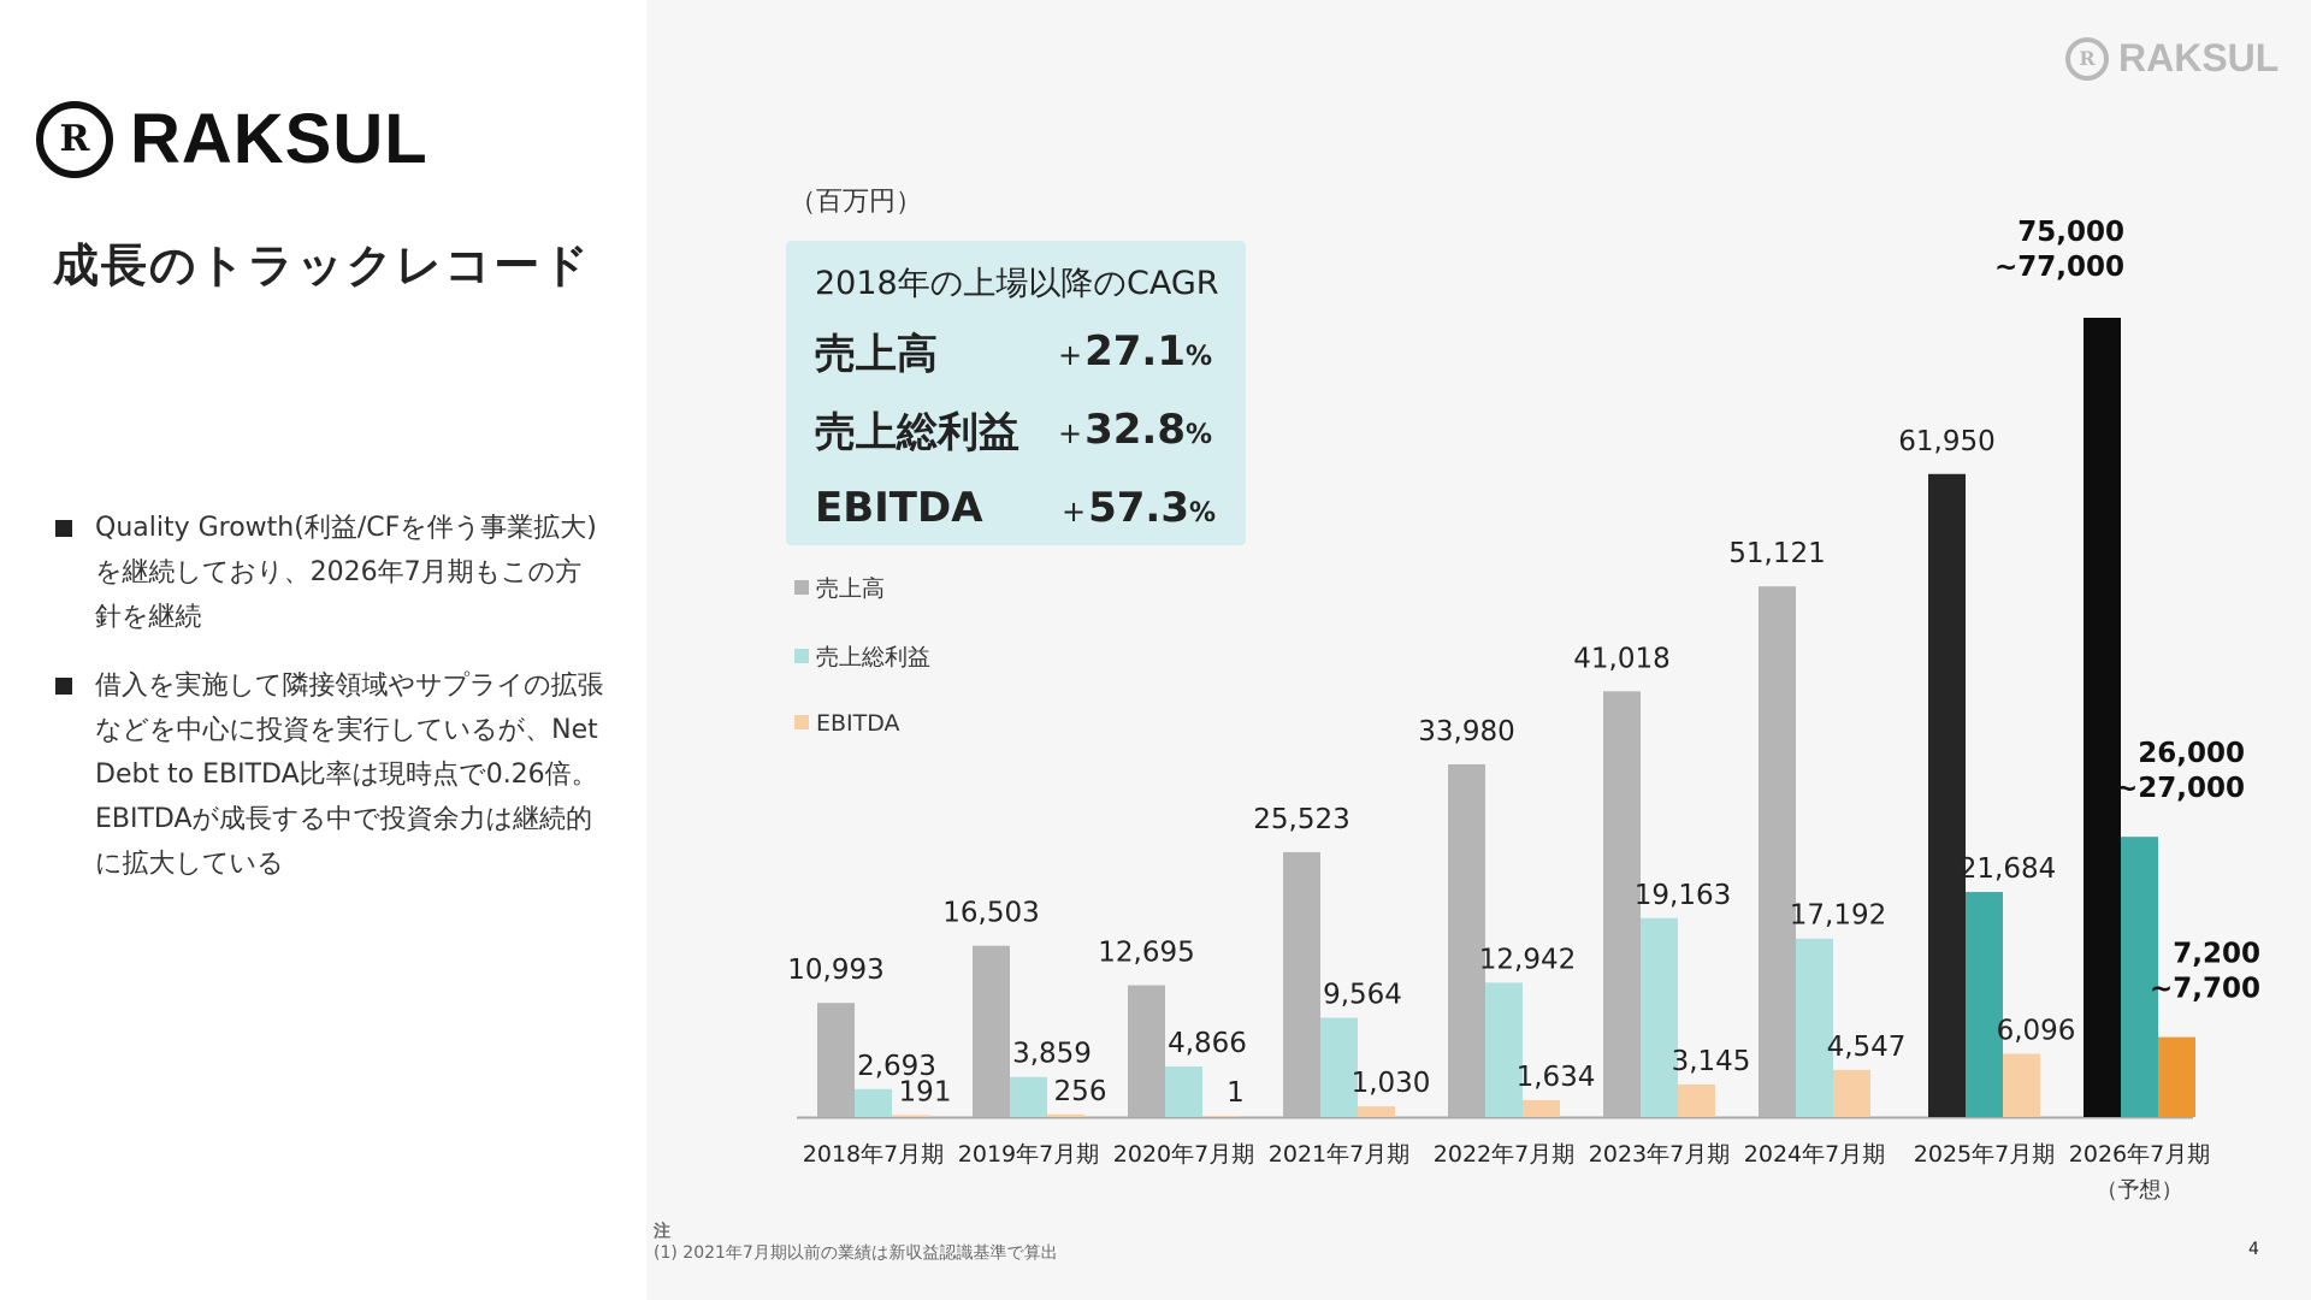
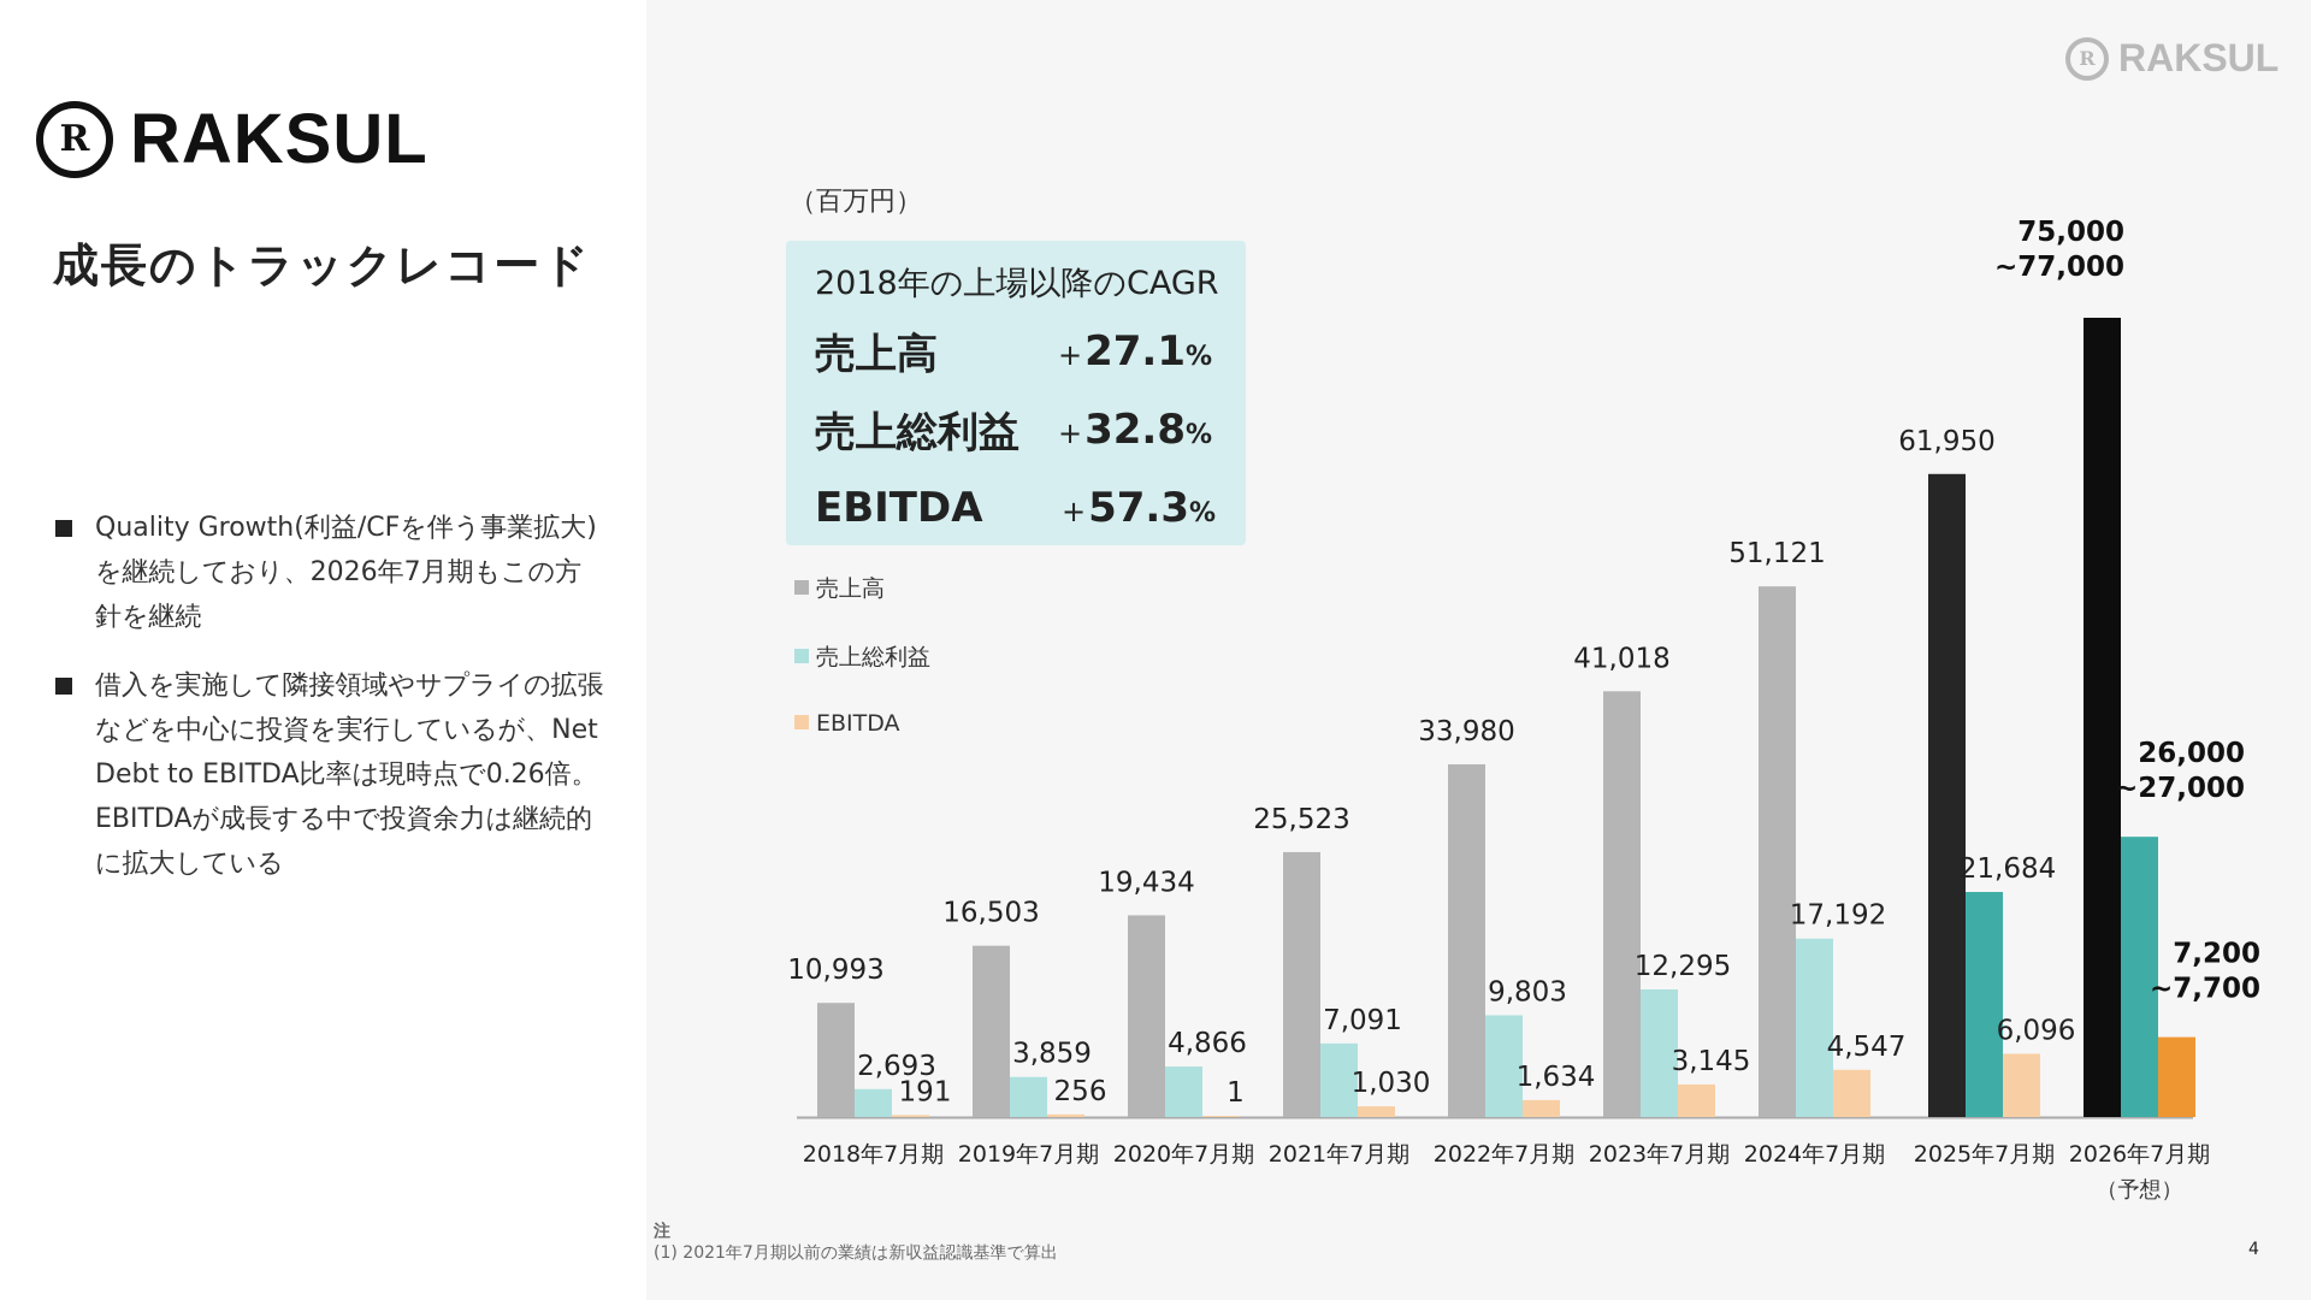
売上高/2020年7月期: 12,695 -> 19,434
売上総利益/2021年7月期: 9,564 -> 7,091
売上総利益/2022年7月期: 12,942 -> 9,803
売上総利益/2023年7月期: 19,163 -> 12,295
